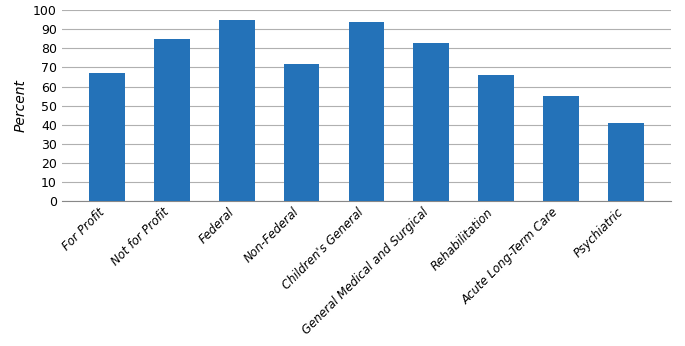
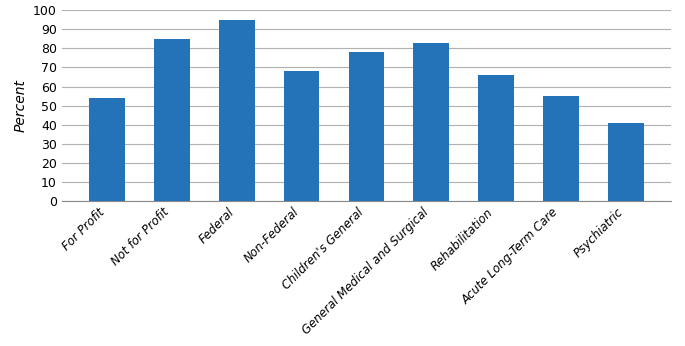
For Profit: 67 -> 54
Non-Federal: 72 -> 68
Children's General: 94 -> 78
